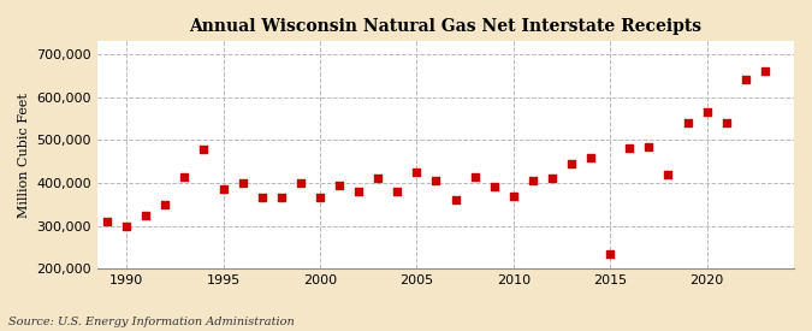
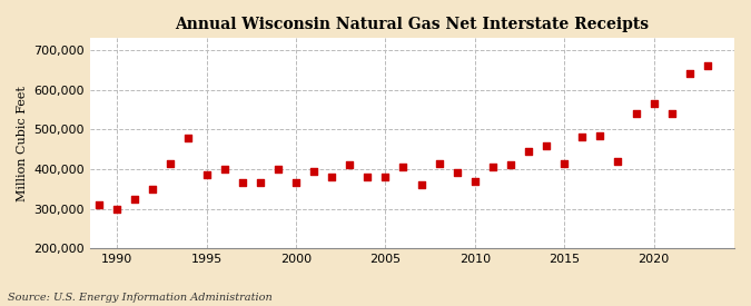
2005: 425,000 -> 380,000
2015: 235,000 -> 415,000
